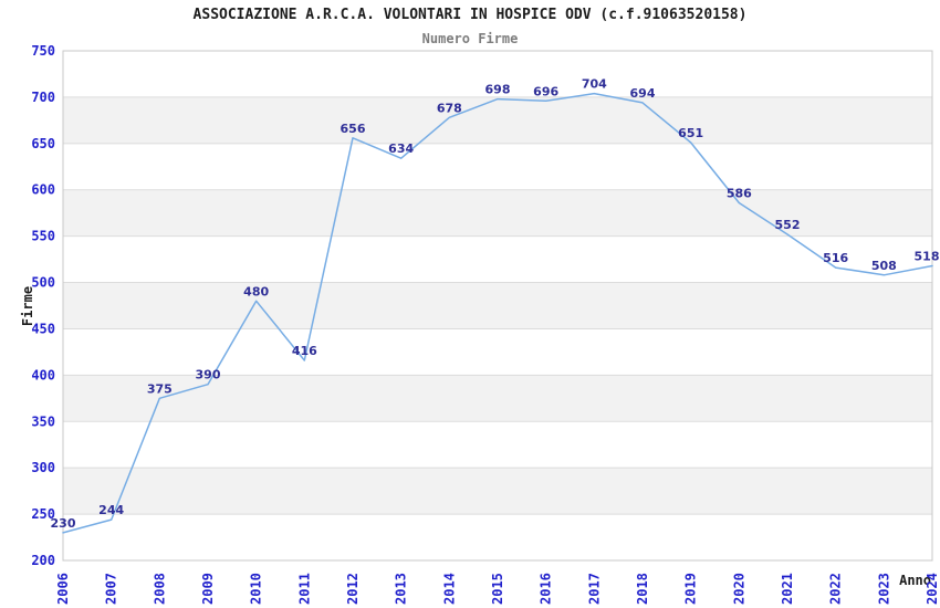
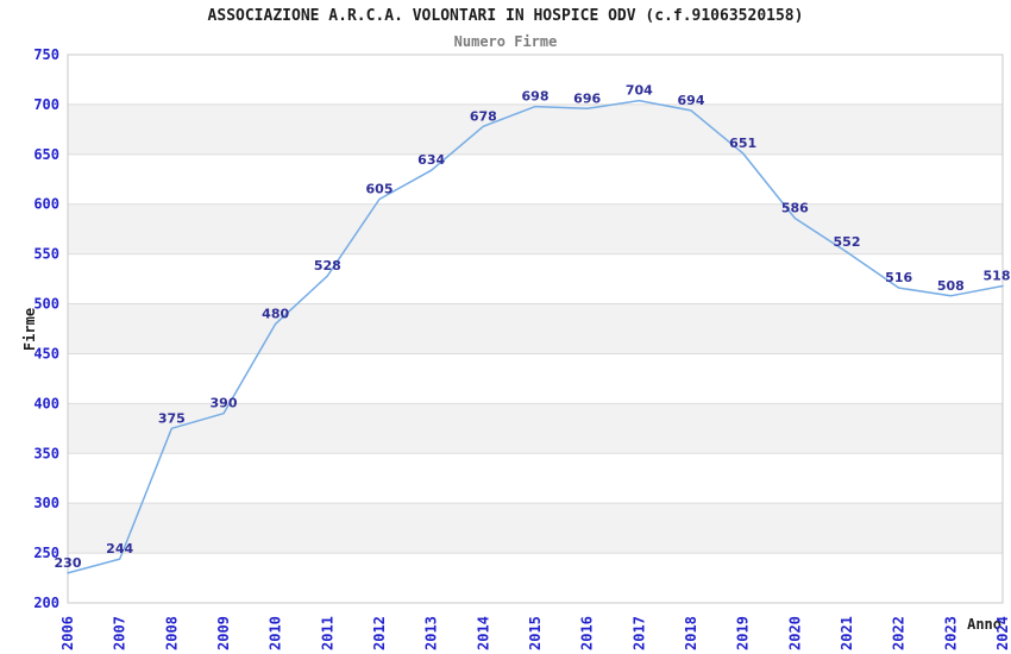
2011: 416 -> 528
2012: 656 -> 605
